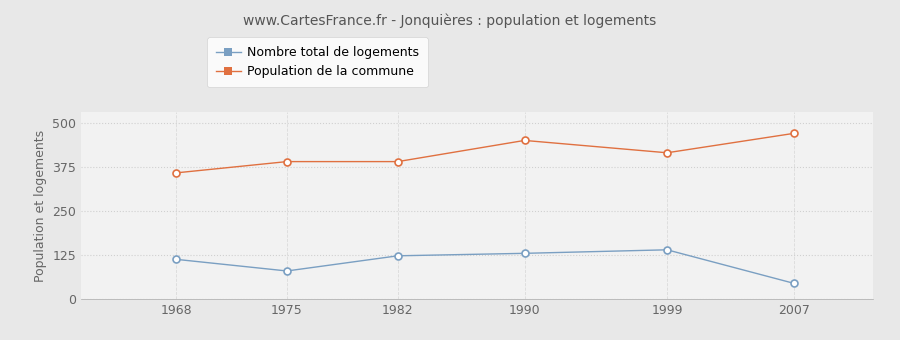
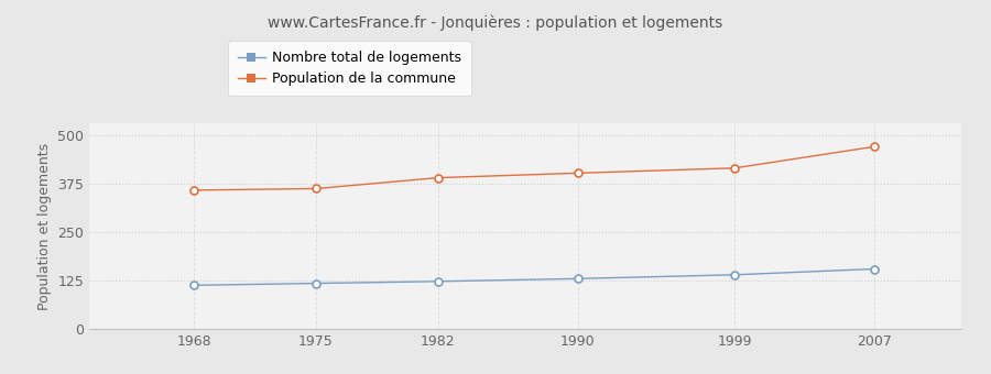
Nombre total de logements/1975: 80 -> 118
Population de la commune/1975: 390 -> 362
Population de la commune/1990: 450 -> 402
Nombre total de logements/2007: 45 -> 155
